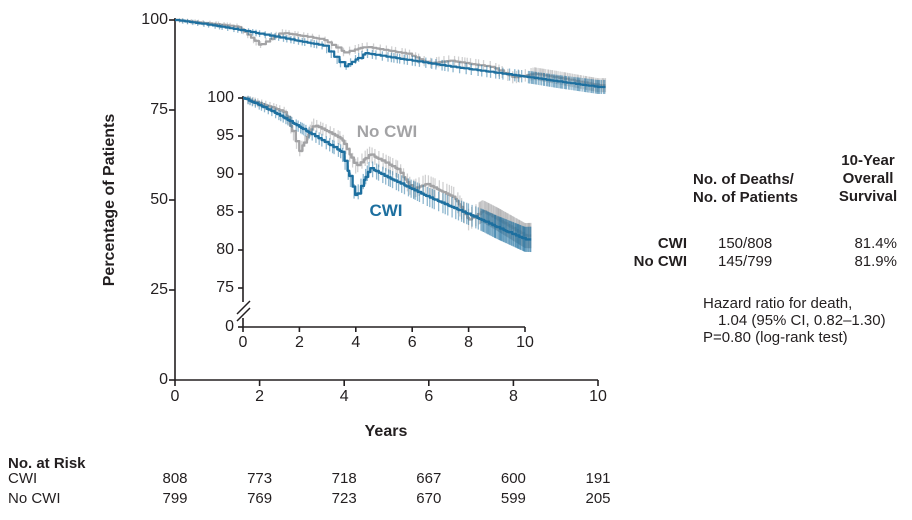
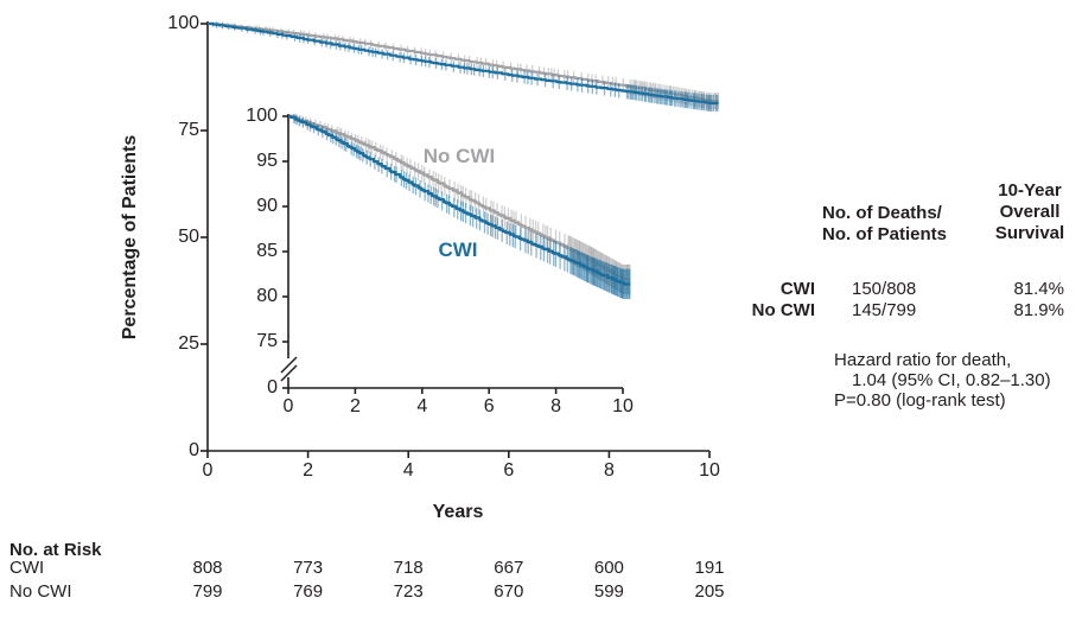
No CWI/2: 93 -> 97
No CWI/4: 91 -> 94
CWI/4: 87 -> 92
No CWI/6: 88 -> 90
No CWI/8: 84 -> 86
